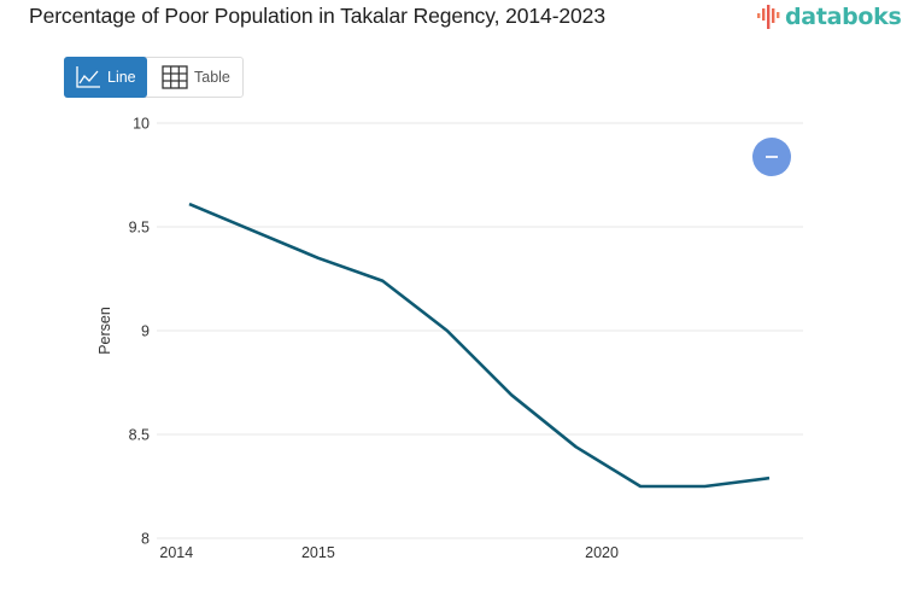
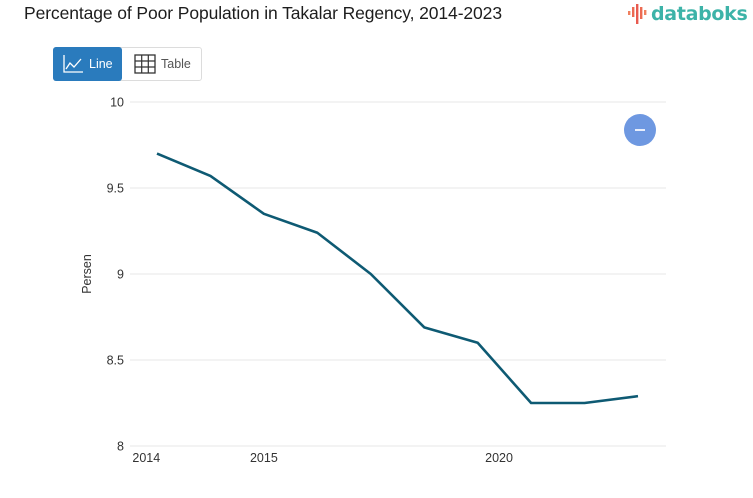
2014: 9.61 -> 9.70
2015: 9.48 -> 9.57
2020: 8.44 -> 8.60
